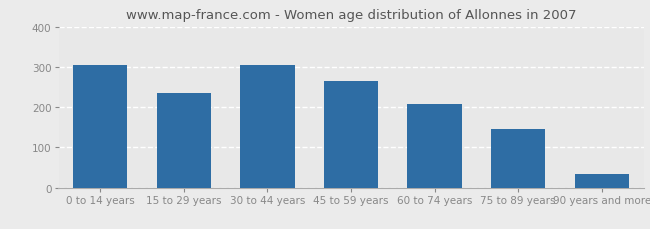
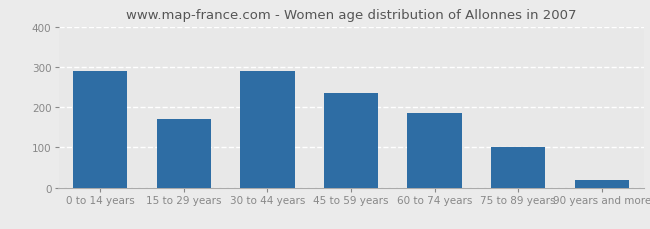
0 to 14 years: 305 -> 290
15 to 29 years: 235 -> 170
30 to 44 years: 305 -> 290
45 to 59 years: 265 -> 235
60 to 74 years: 208 -> 185
75 to 89 years: 145 -> 100
90 years and more: 35 -> 20
